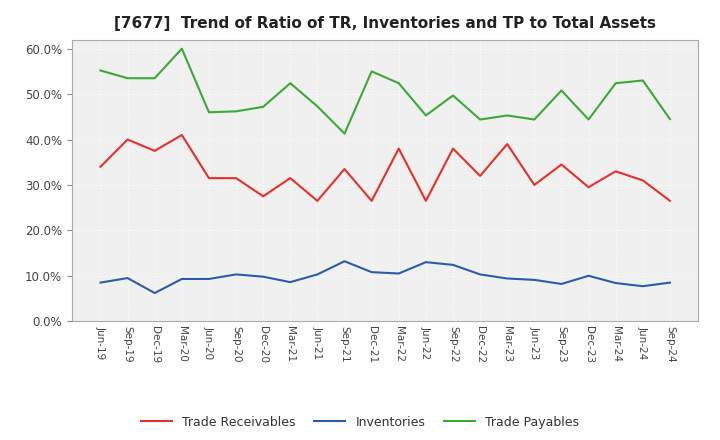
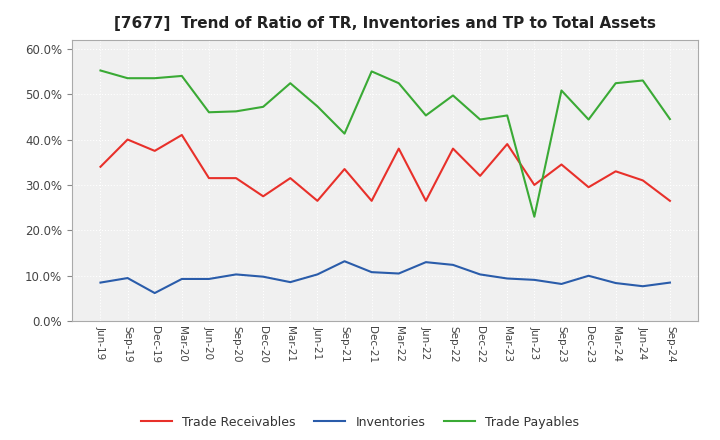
Trade Payables/Mar-20: 60.0% -> 54.0%
Trade Payables/Jun-23: 44.4% -> 23.0%
